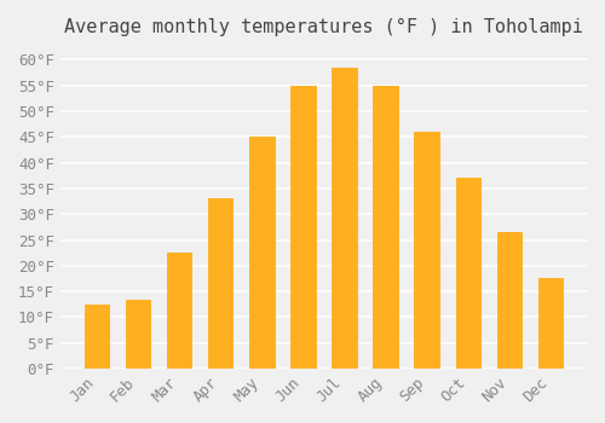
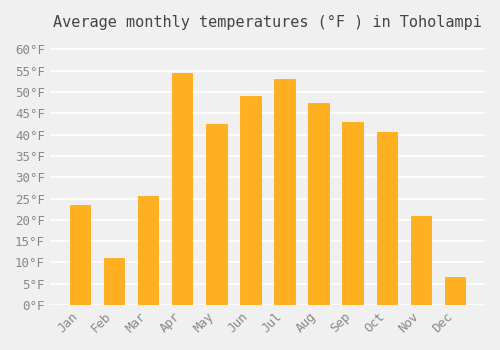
Jan: 12.5°F -> 23.5°F
Feb: 13.5°F -> 11.0°F
Mar: 22.5°F -> 25.5°F
Apr: 33.0°F -> 54.5°F
May: 45.0°F -> 42.5°F
Jun: 55.0°F -> 49.0°F
Jul: 58.5°F -> 53.0°F
Aug: 55.0°F -> 47.5°F
Sep: 46.0°F -> 43.0°F
Oct: 37.0°F -> 40.5°F
Nov: 26.5°F -> 21.0°F
Dec: 17.5°F -> 6.5°F
